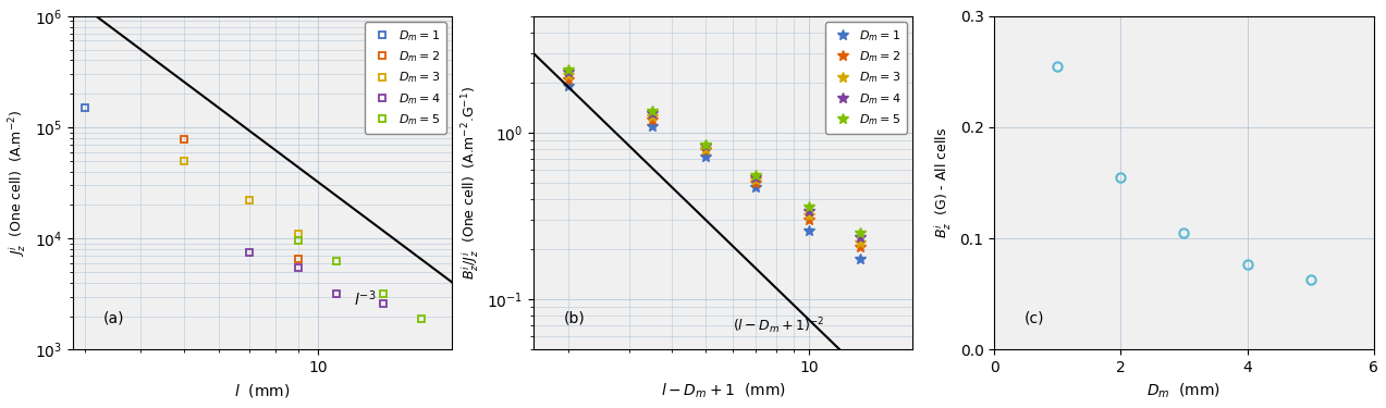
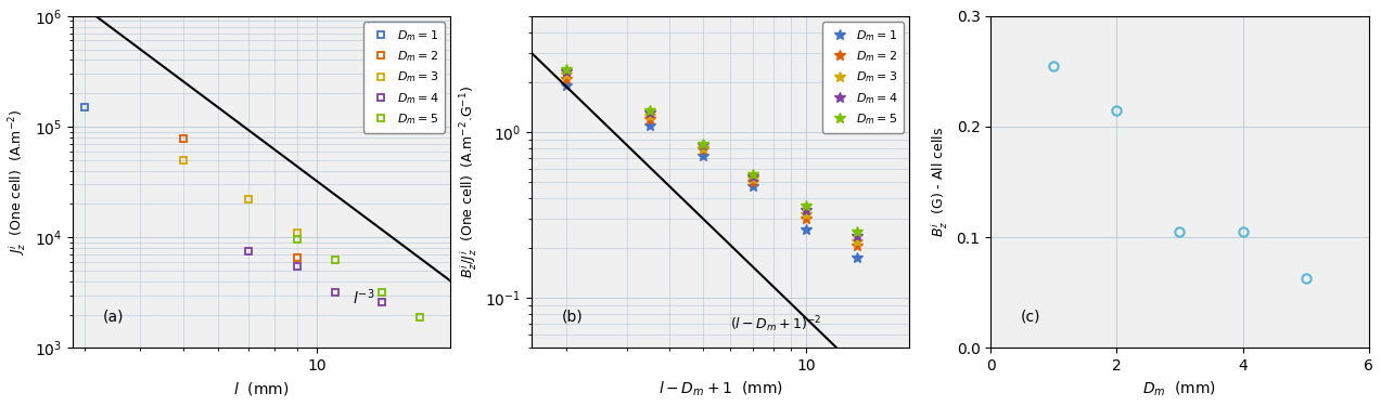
2: 0.155 -> 0.215
4: 0.077 -> 0.105
